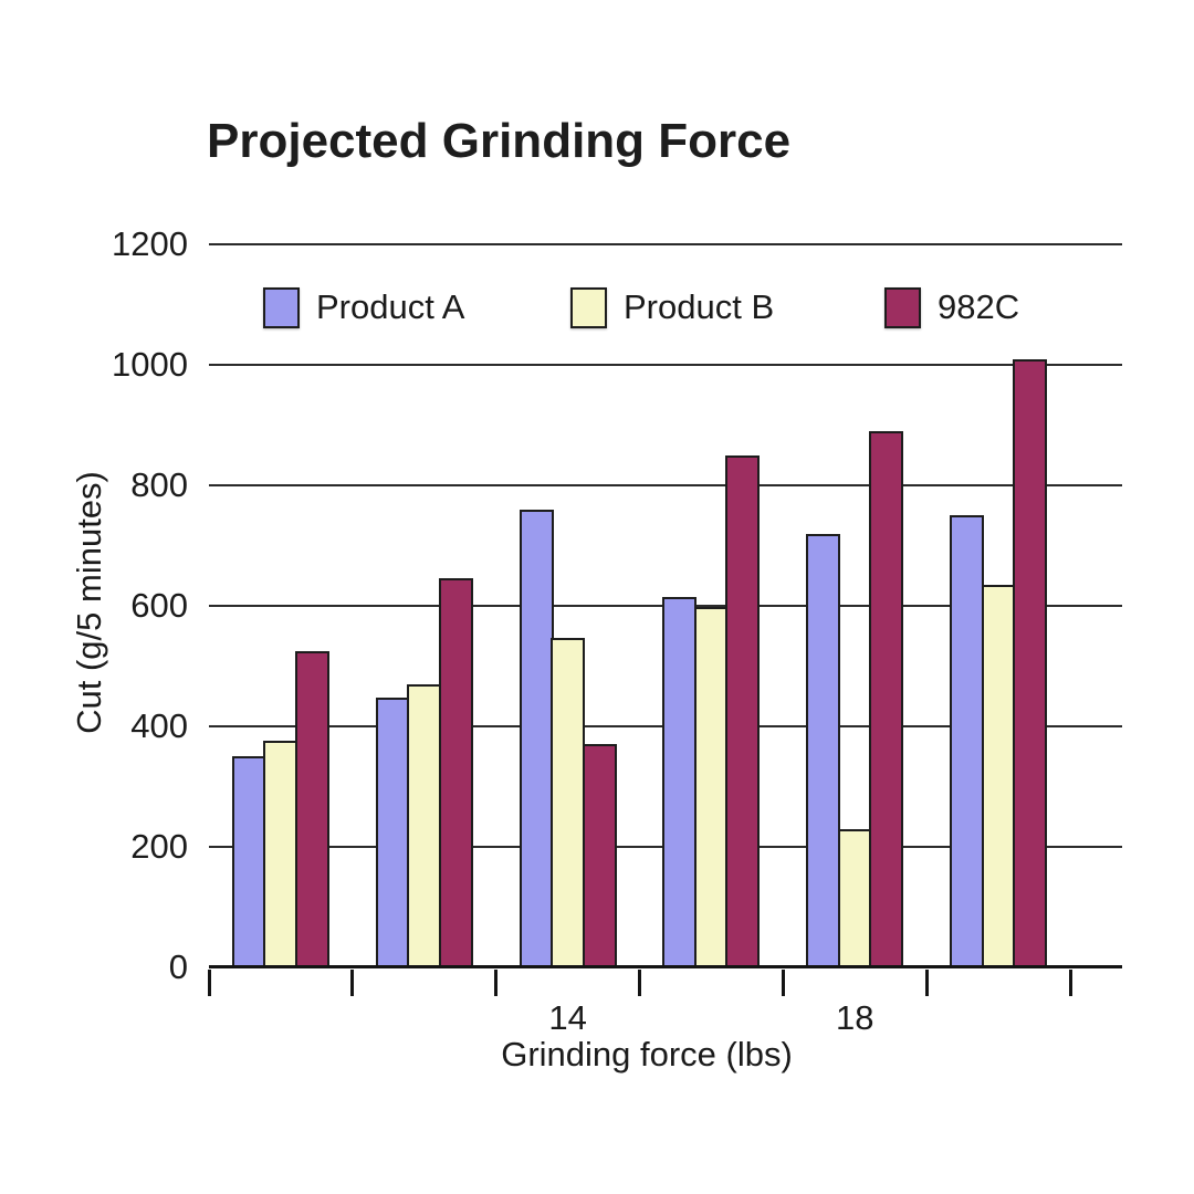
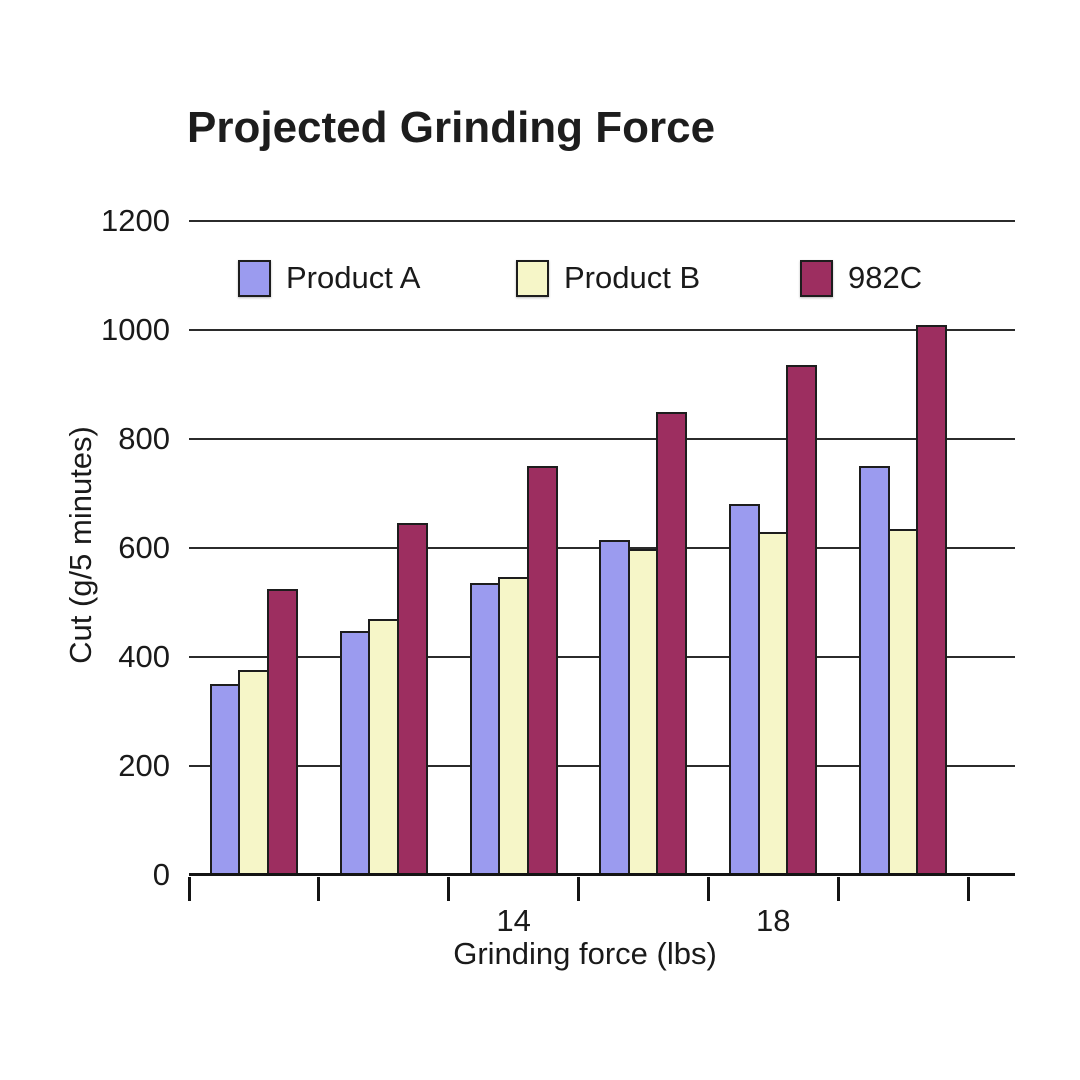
Product A/14: 760 -> 540
982C/14: 370 -> 750
Product A/18: 720 -> 680
Product B/18: 230 -> 630
982C/18: 890 -> 940
